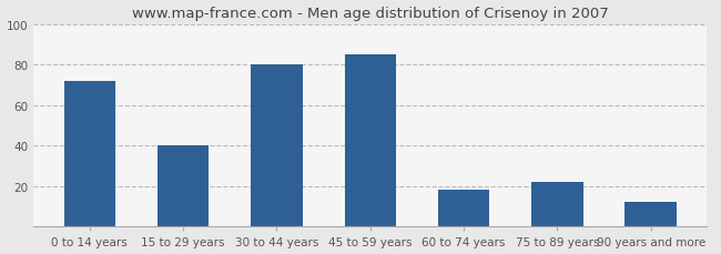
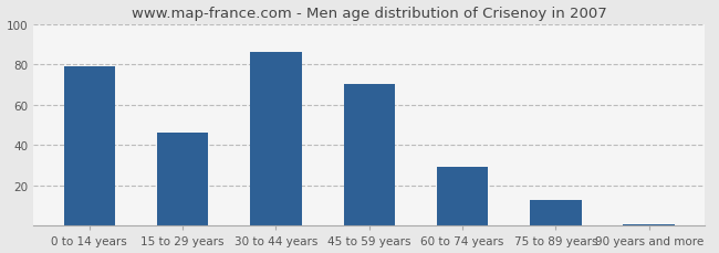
0 to 14 years: 72 -> 79
15 to 29 years: 40 -> 46
30 to 44 years: 80 -> 86
45 to 59 years: 85 -> 70
60 to 74 years: 18 -> 29
75 to 89 years: 22 -> 13
90 years and more: 12 -> 1
